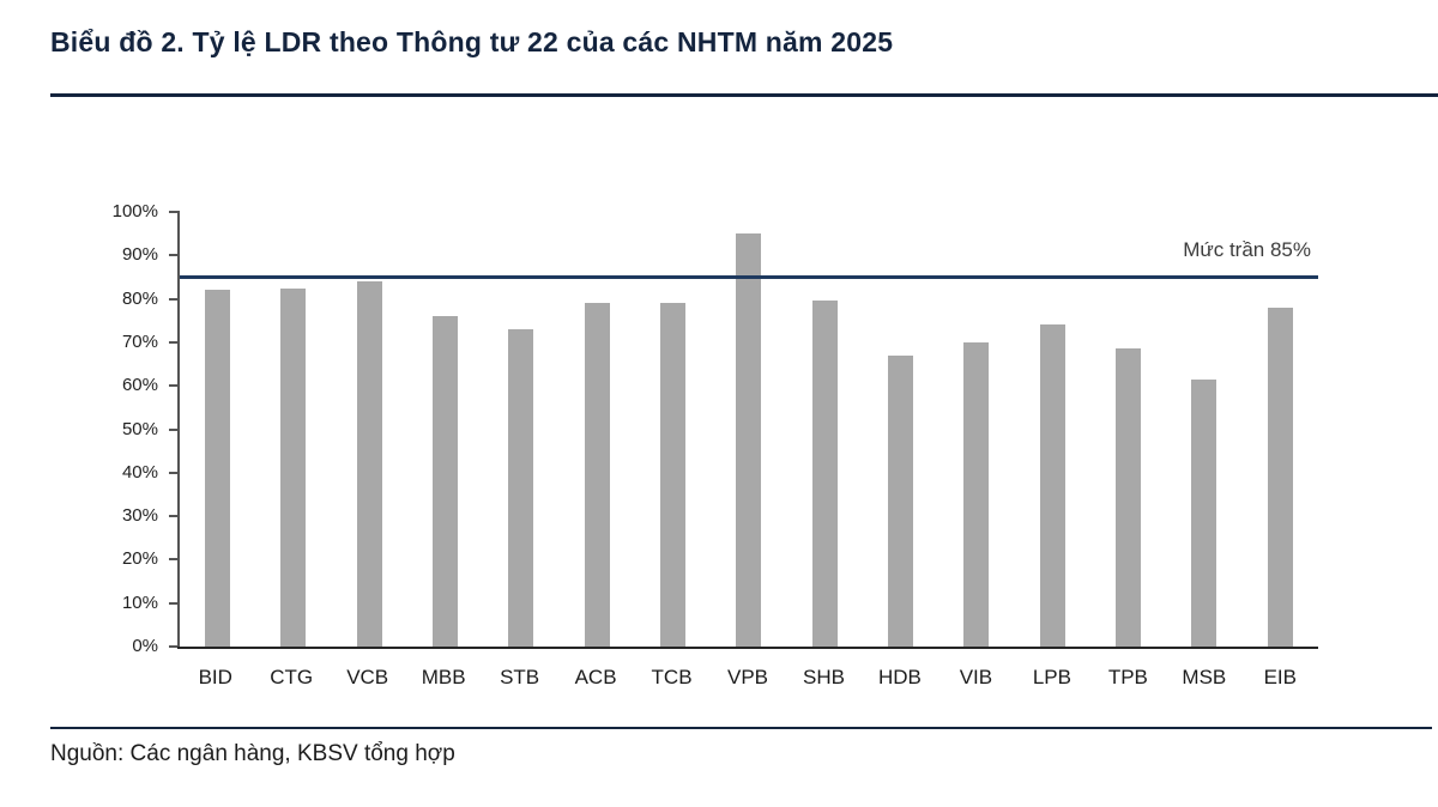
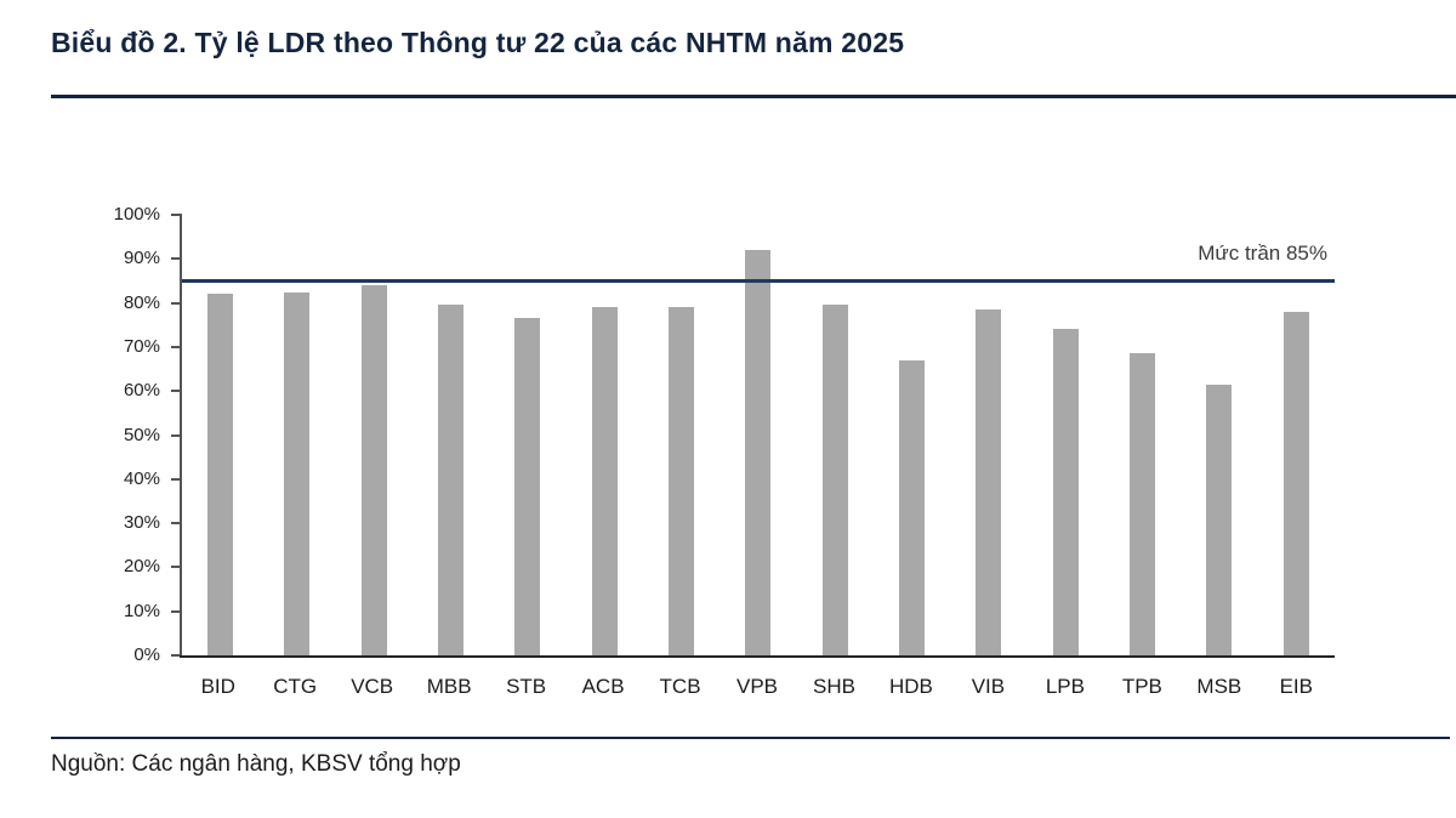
MBB: 76% -> 80%
STB: 73% -> 76%
VPB: 95% -> 92%
VIB: 70% -> 78%
